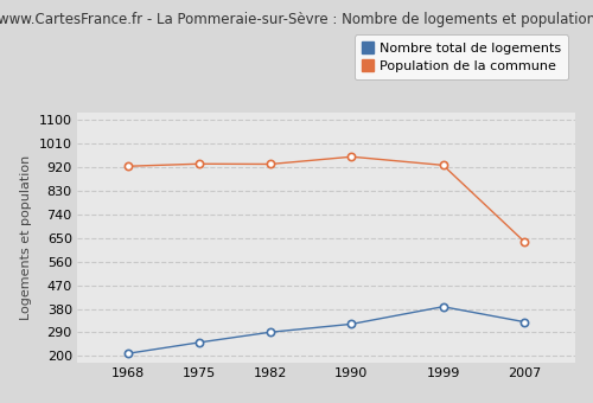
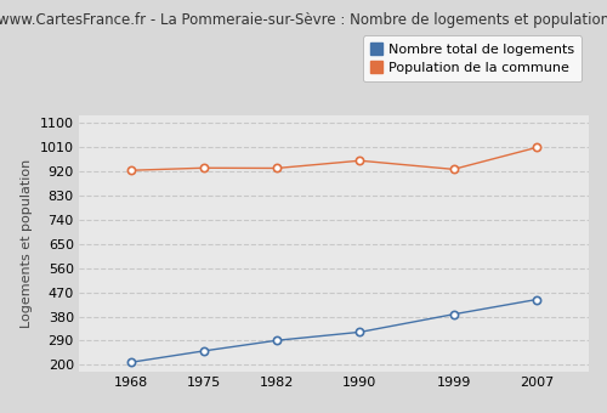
Nombre total de logements/2007: 330 -> 443
Population de la commune/2007: 635 -> 1007
